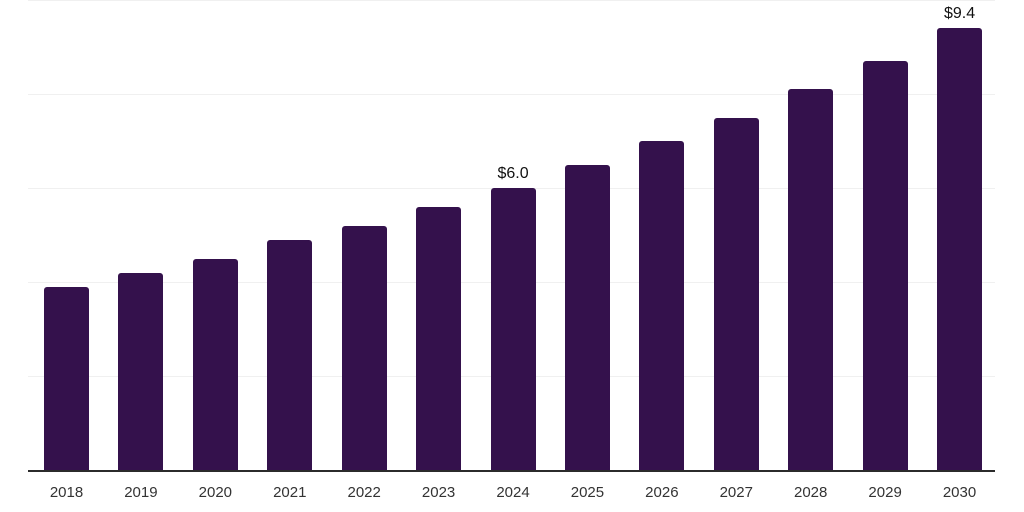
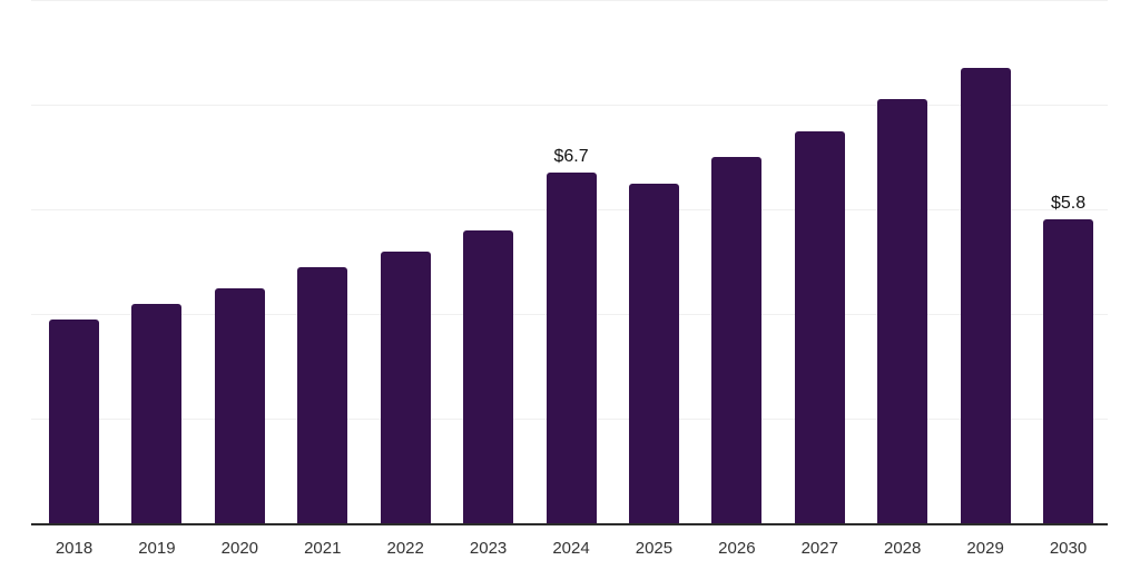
2024: $6.0 -> $6.7
2030: $9.4 -> $5.8
